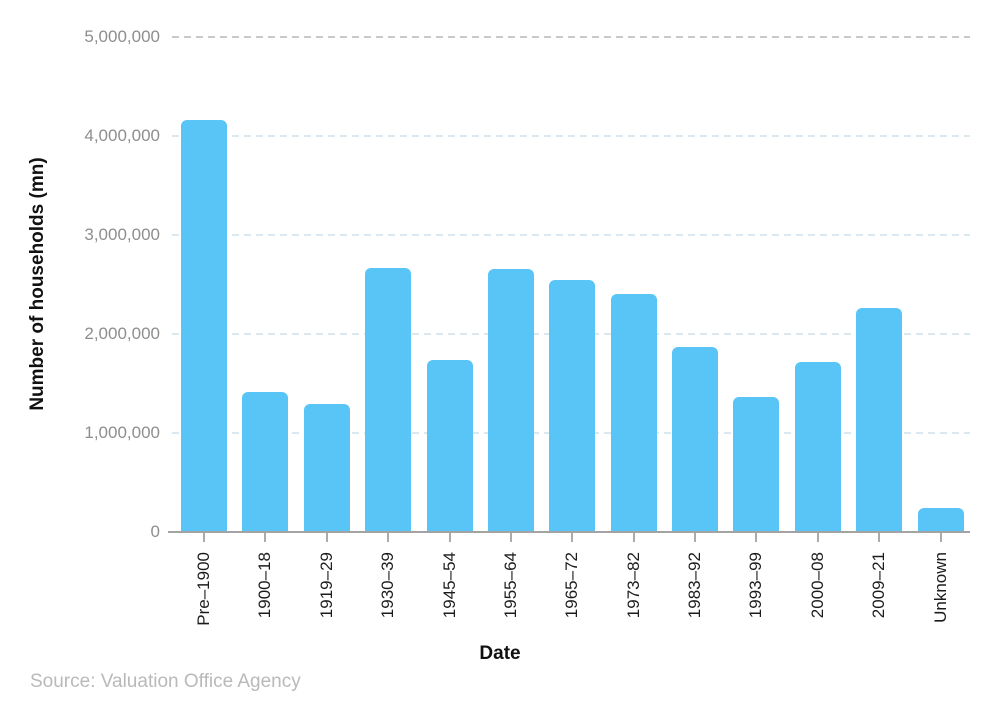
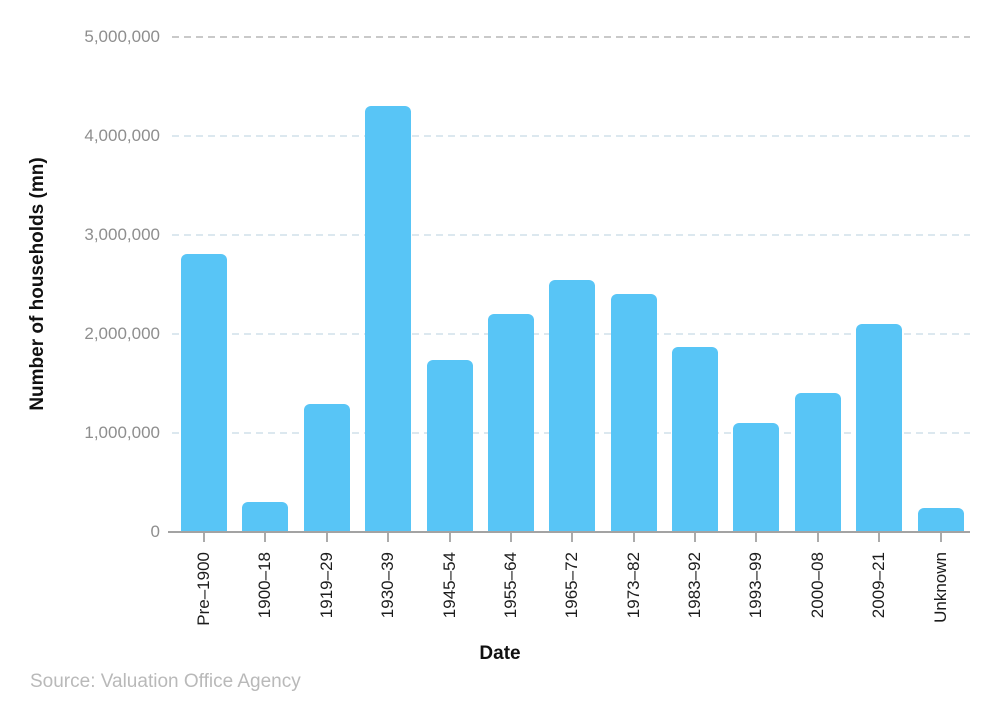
Pre–1900: 4200000 -> 2800000
1900–18: 1400000 -> 300000
1930–39: 2700000 -> 4300000
1955–64: 2600000 -> 2200000
1993–99: 1400000 -> 1100000
2000–08: 1700000 -> 1400000
2009–21: 2300000 -> 2100000
